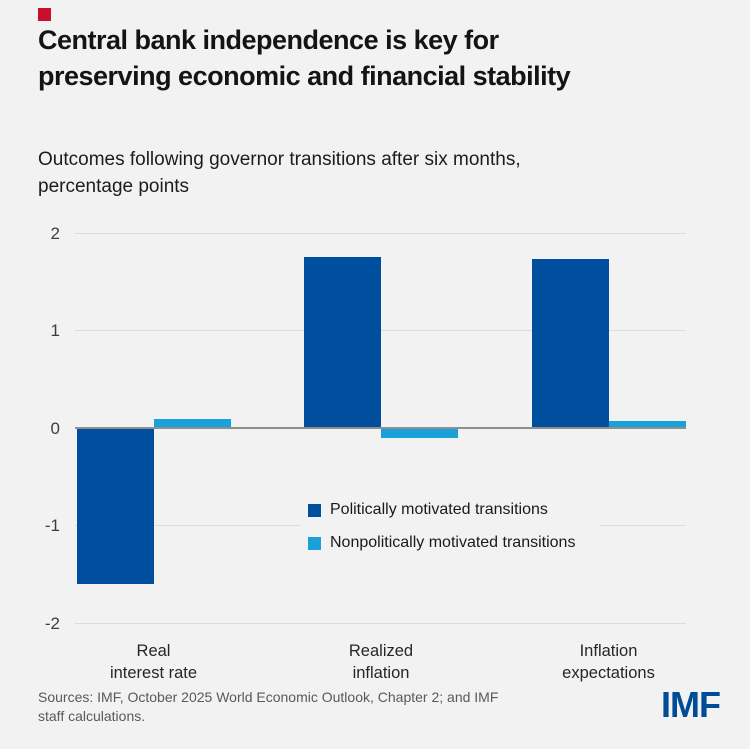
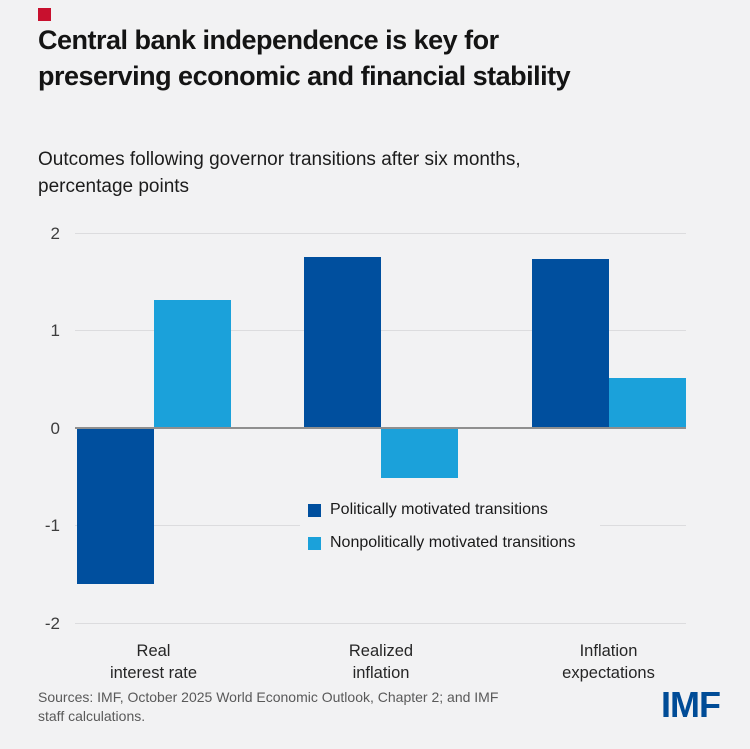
Nonpolitically motivated transitions/Real interest rate: 0.1 -> 1.3
Nonpolitically motivated transitions/Realized inflation: -0.1 -> -0.5
Nonpolitically motivated transitions/Inflation expectations: 0.1 -> 0.5
